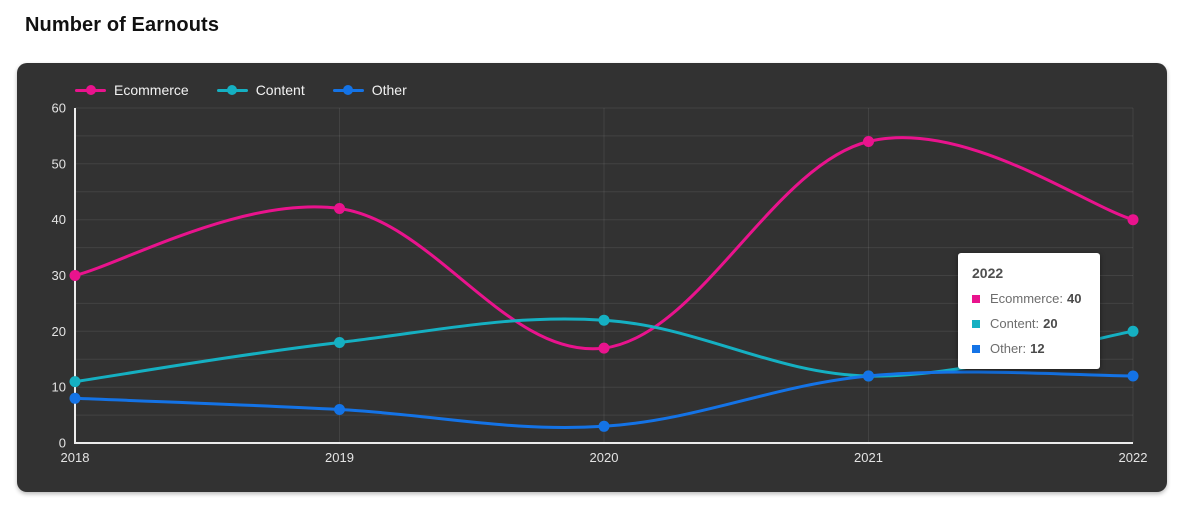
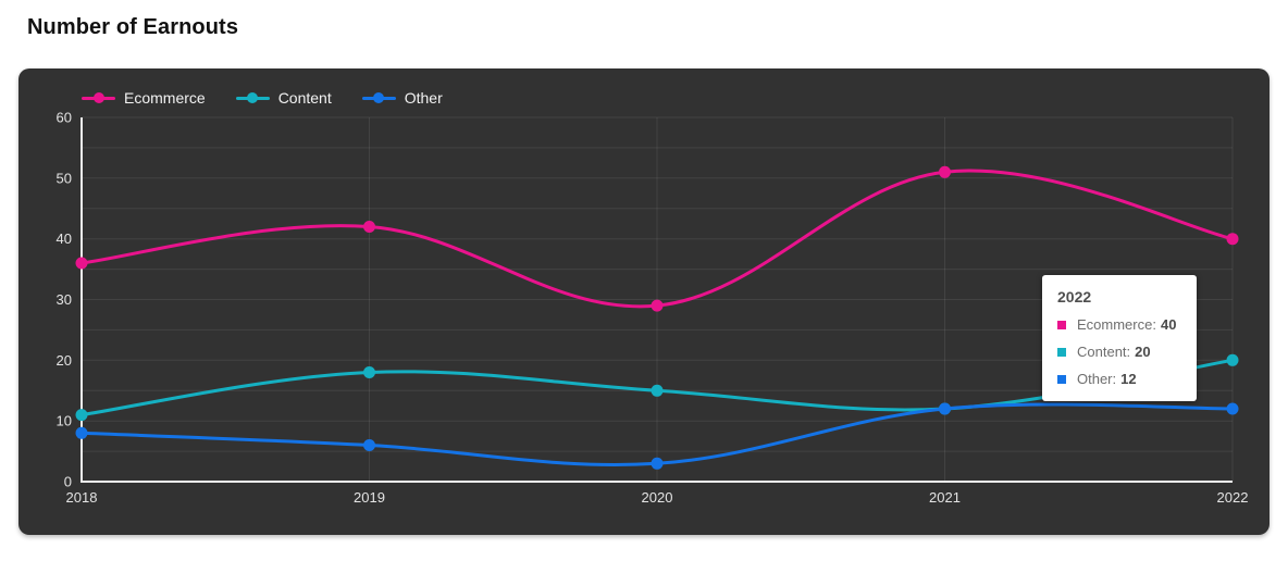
Ecommerce/2018: 30 -> 36
Ecommerce/2020: 17 -> 29
Content/2020: 22 -> 15
Ecommerce/2021: 54 -> 51
